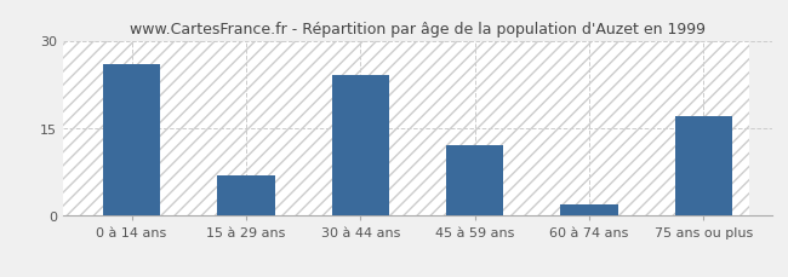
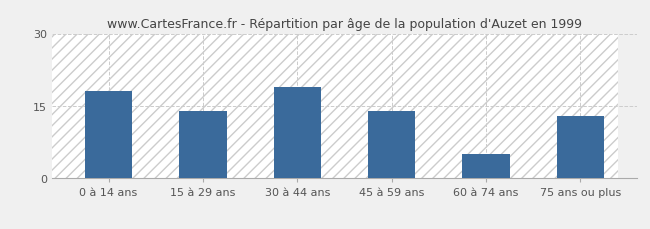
0 à 14 ans: 26 -> 18
15 à 29 ans: 7 -> 14
30 à 44 ans: 24 -> 19
45 à 59 ans: 12 -> 14
60 à 74 ans: 2 -> 5
75 ans ou plus: 17 -> 13
